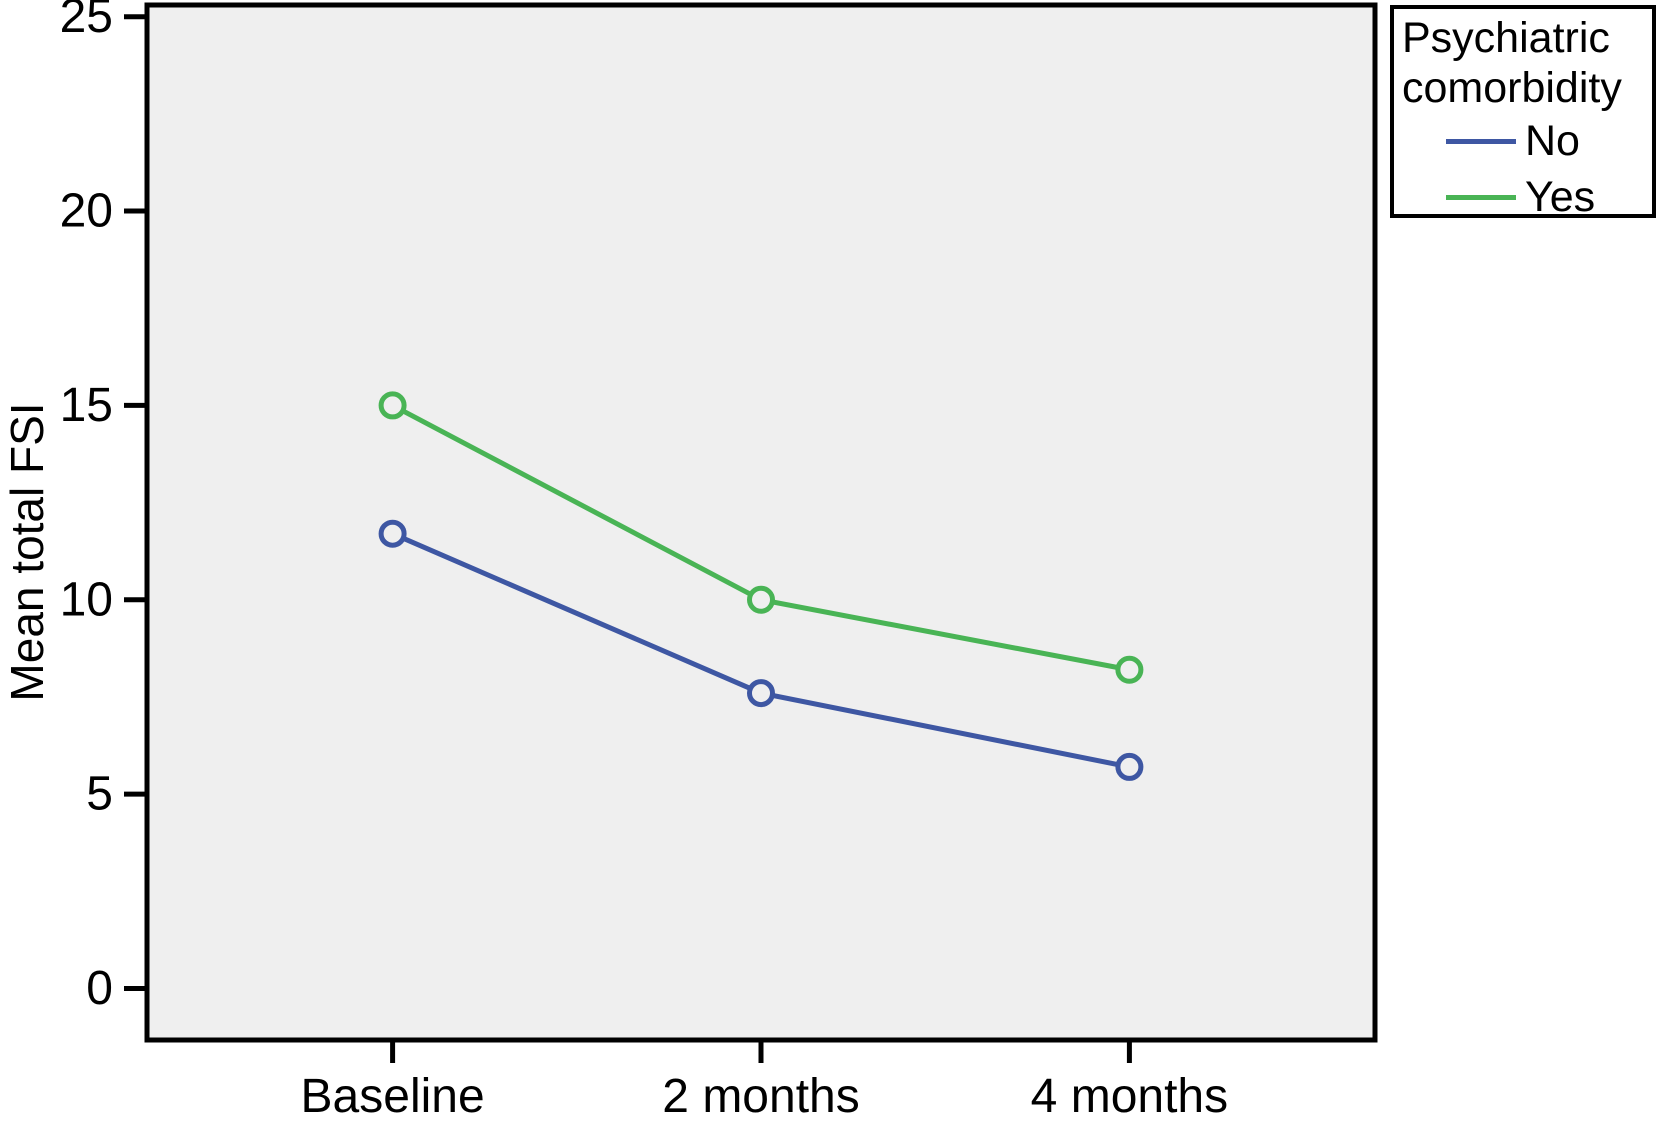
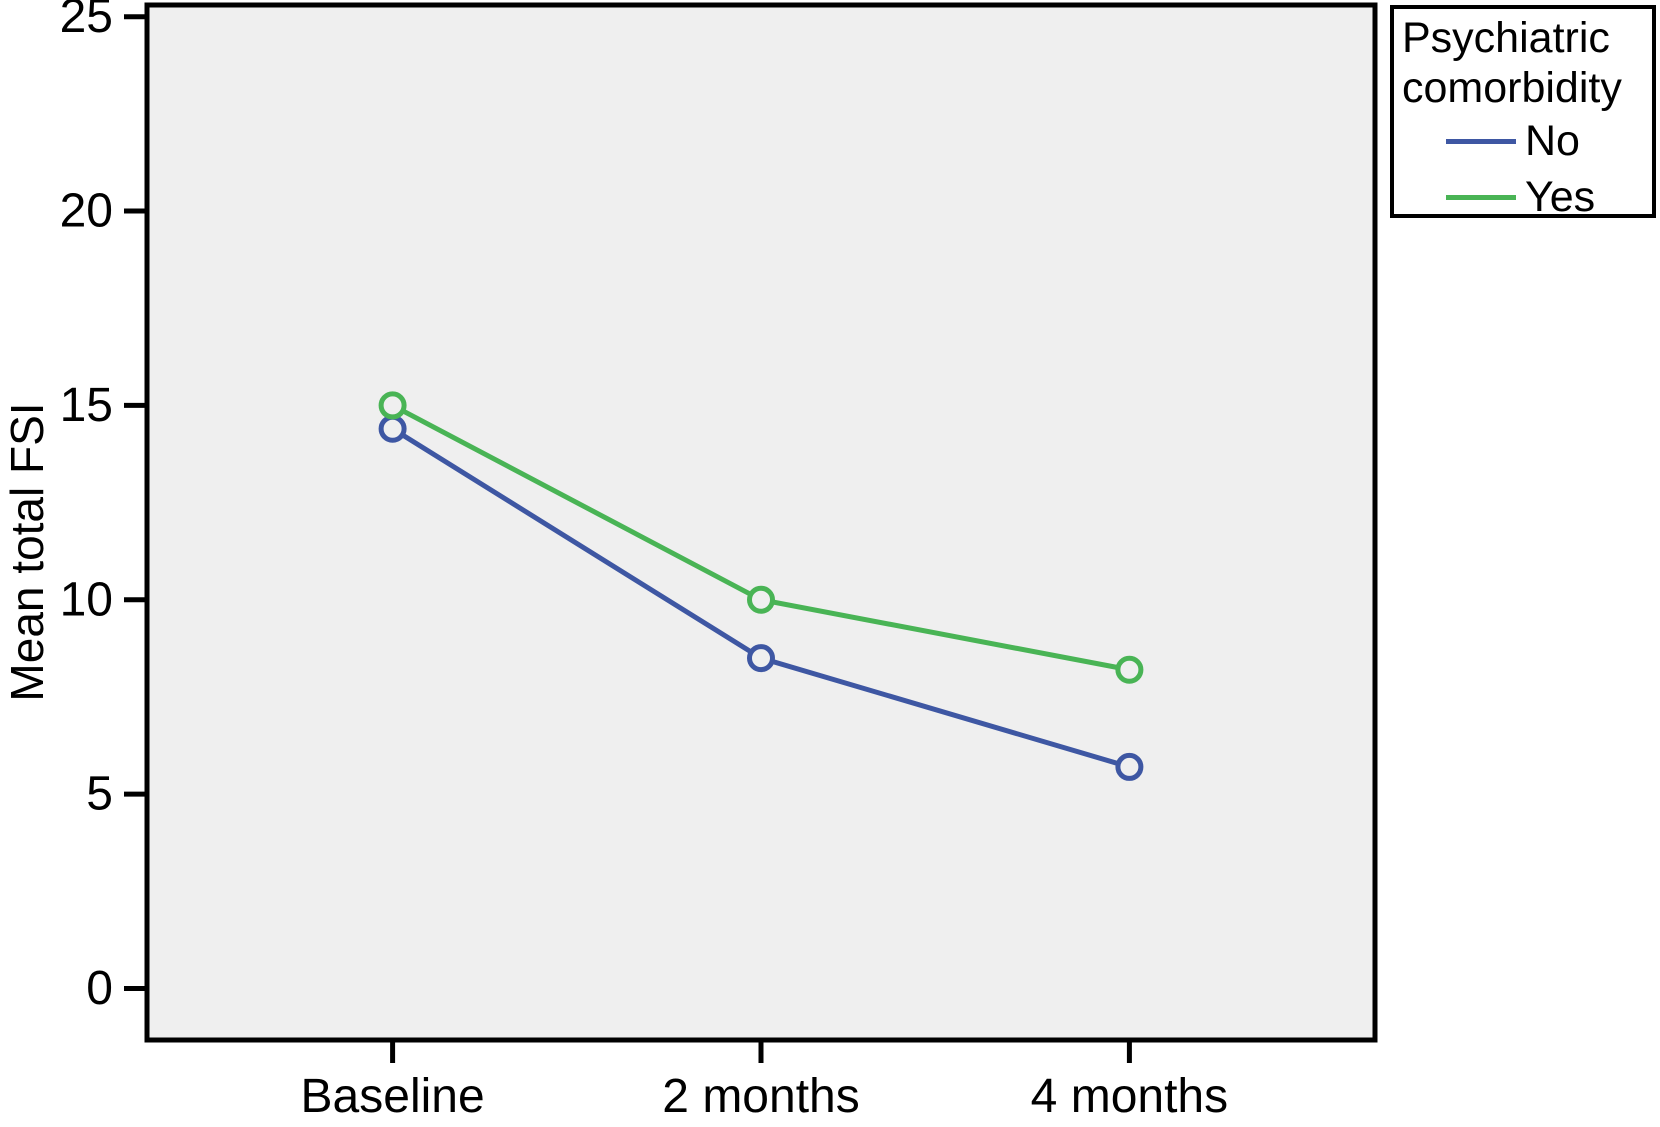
No/Baseline: 11.7 -> 14.4
No/2 months: 7.6 -> 8.5
